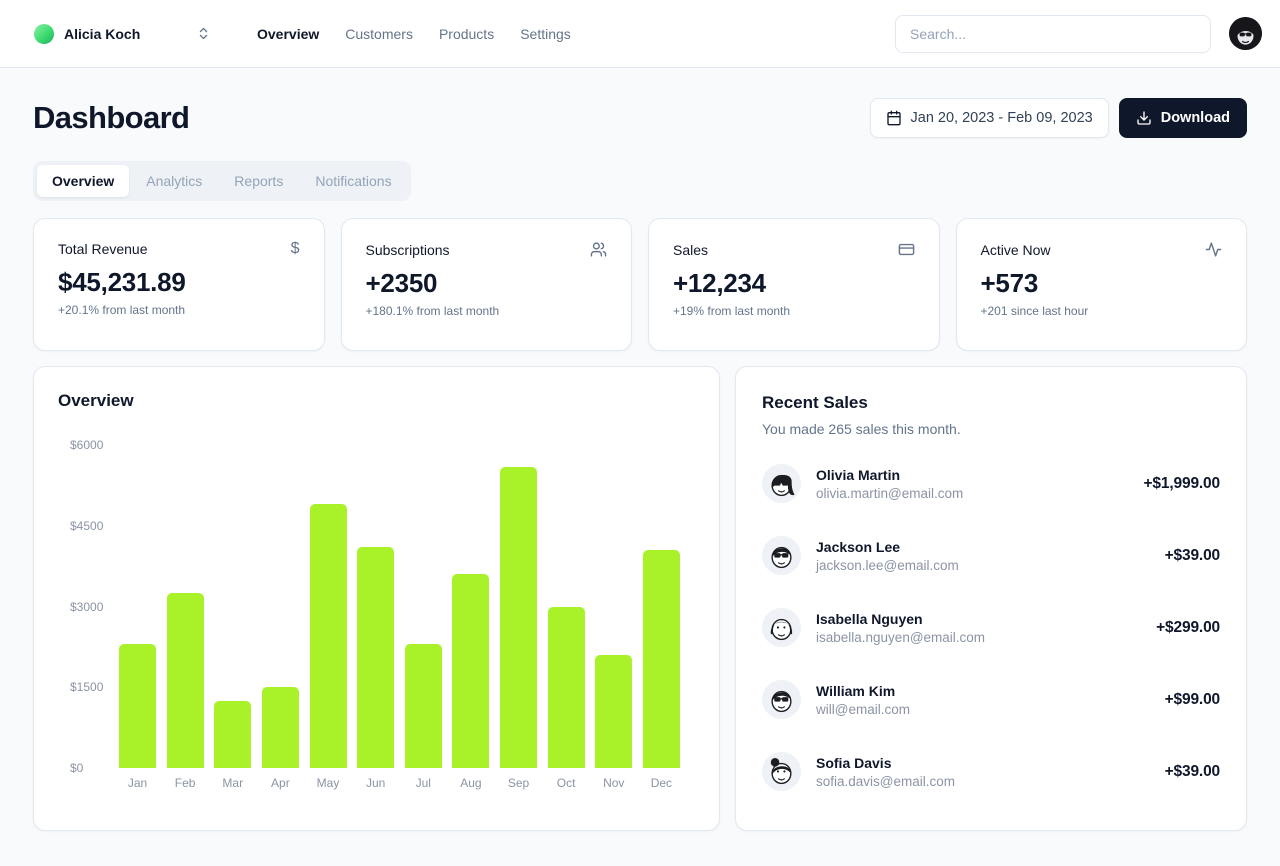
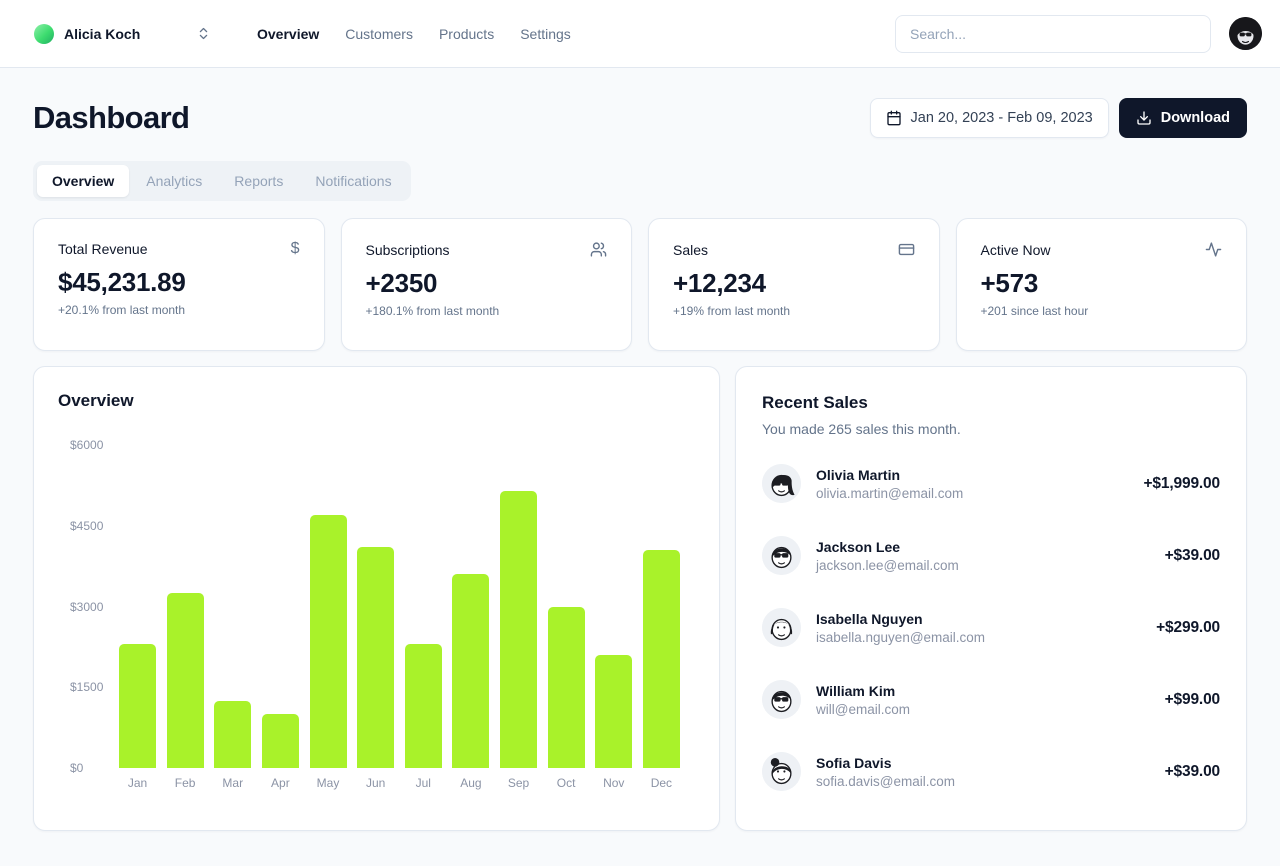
Apr: $1500 -> $1000
May: $4900 -> $4700
Sep: $5600 -> $5200
